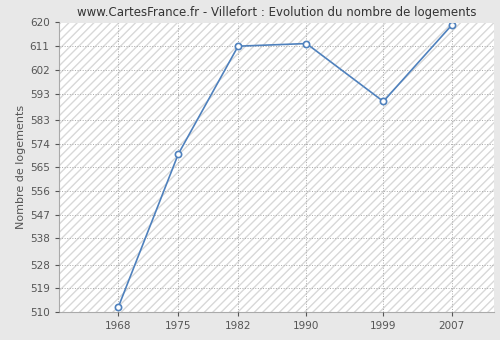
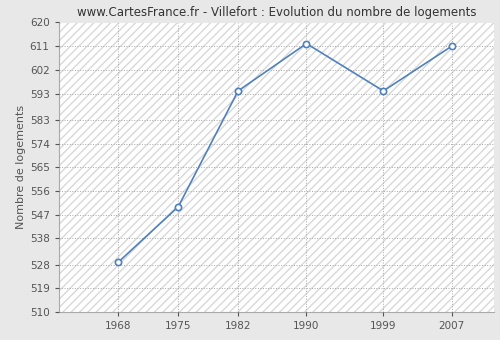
1968: 512 -> 529
1975: 570 -> 550
1982: 611 -> 594
1999: 590 -> 594
2007: 619 -> 611
